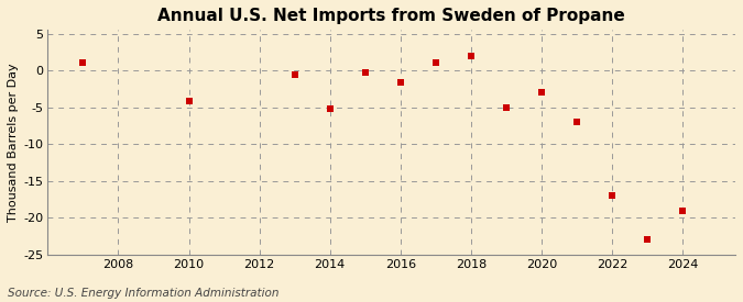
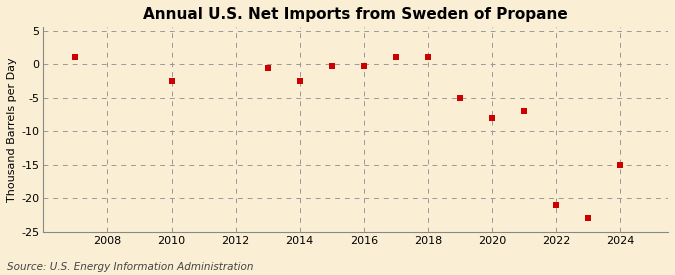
2010: -4.2 -> -2.5
2014: -5.2 -> -2.5
2016: -1.6 -> -0.2
2018: 2.0 -> 1.0
2020: -3.0 -> -8.0
2022: -17.0 -> -21.0
2024: -19.0 -> -15.0
